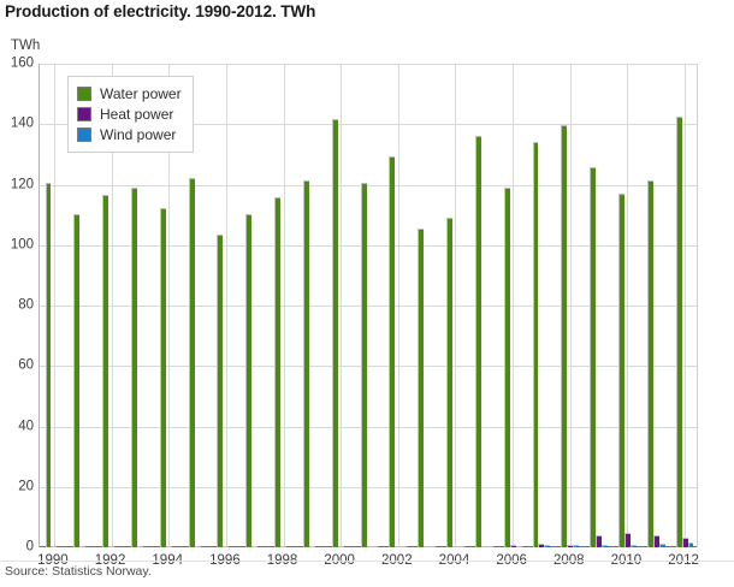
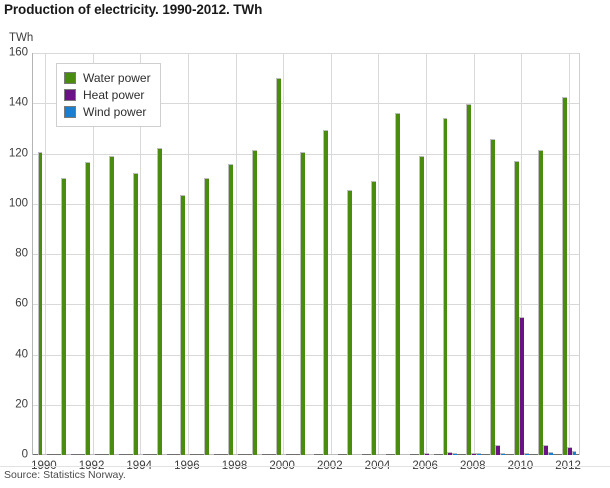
Water power/2000: 142 -> 150
Heat power/2010: 5 -> 55
